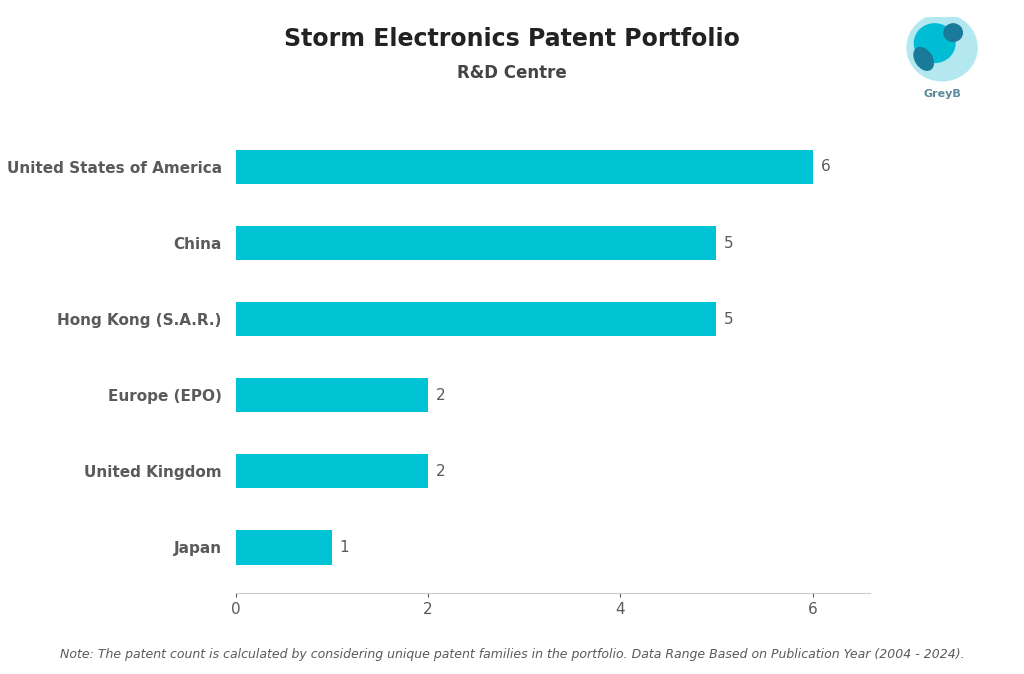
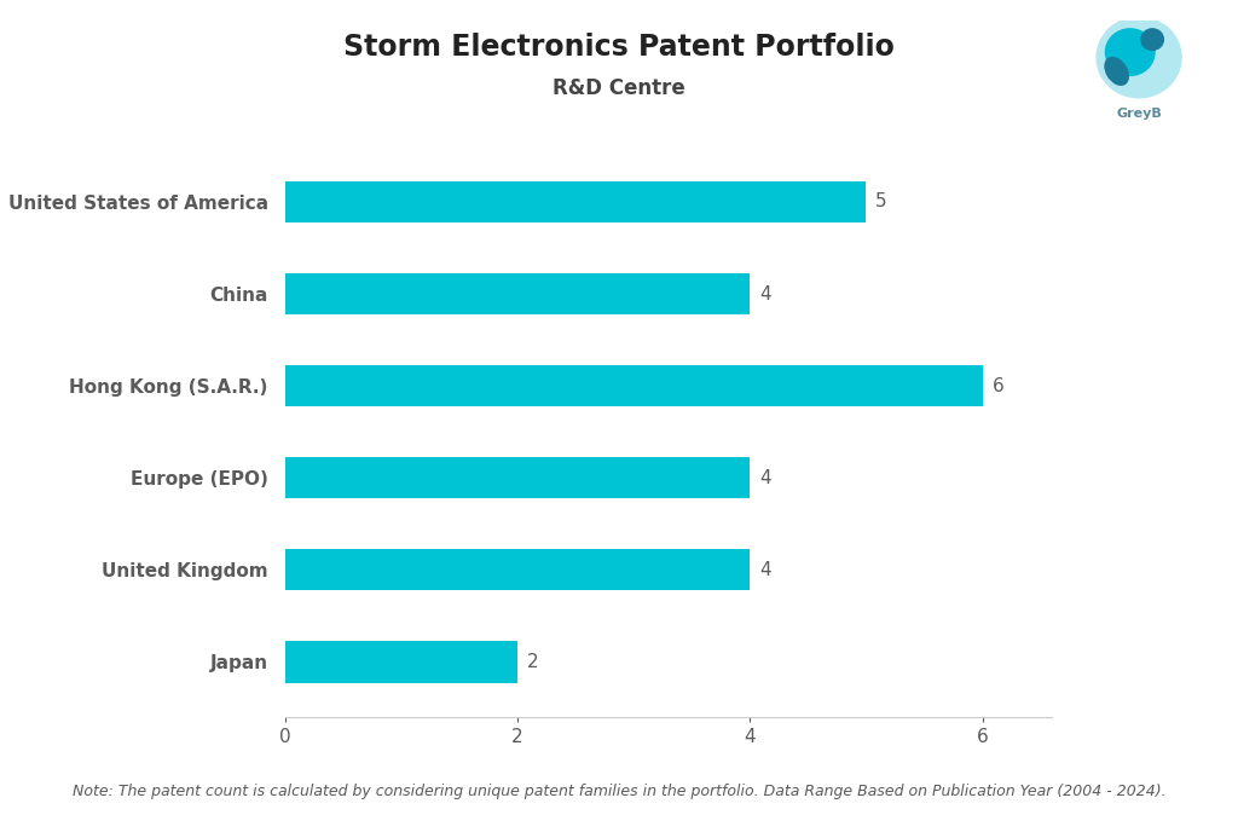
United States of America: 6 -> 5
China: 5 -> 4
Hong Kong (S.A.R.): 5 -> 6
Europe (EPO): 2 -> 4
United Kingdom: 2 -> 4
Japan: 1 -> 2
